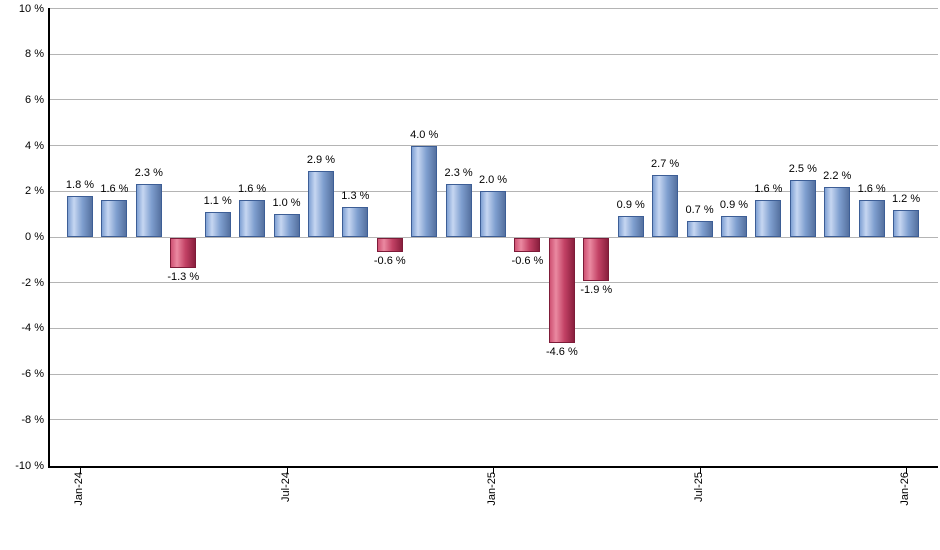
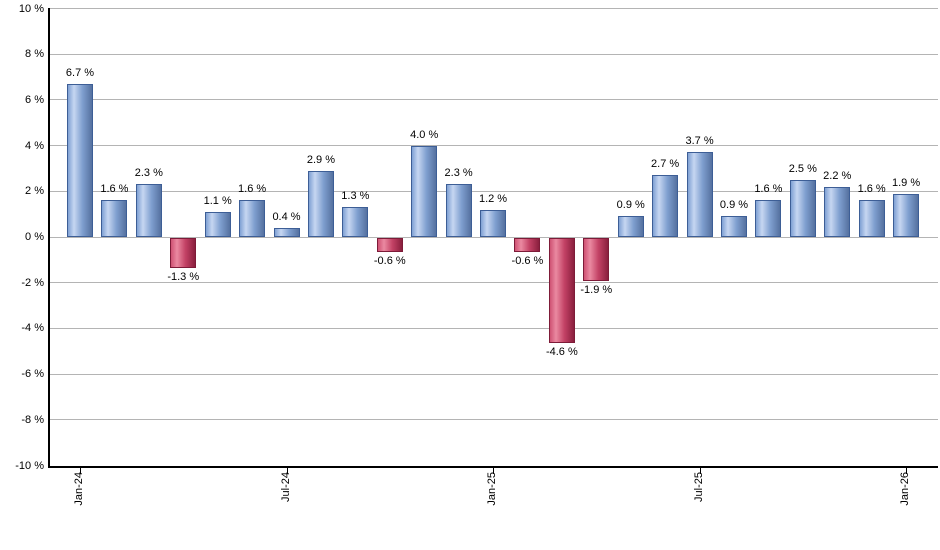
Jan-24: 1.8 -> 6.7
Jul-24: 1.0 -> 0.4
Jan-25: 2.0 -> 1.2
Jul-25: 0.7 -> 3.7
Jan-26: 1.2 -> 1.9
